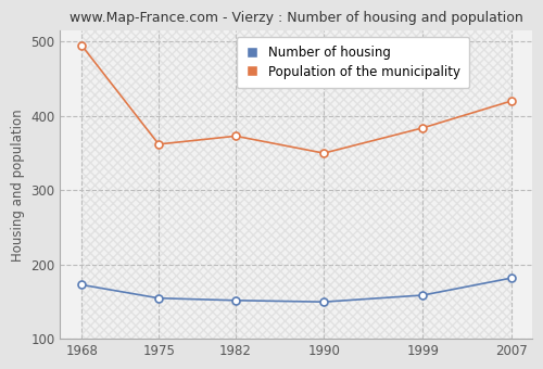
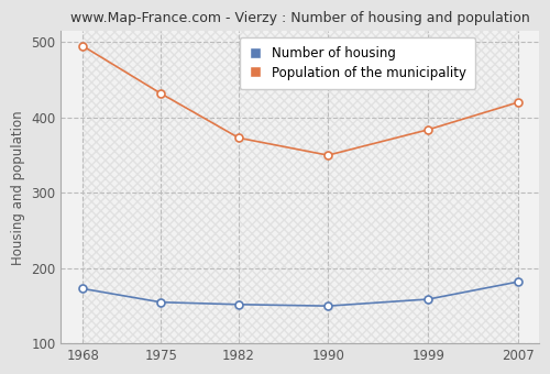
Population of the municipality/1975: 362 -> 432
